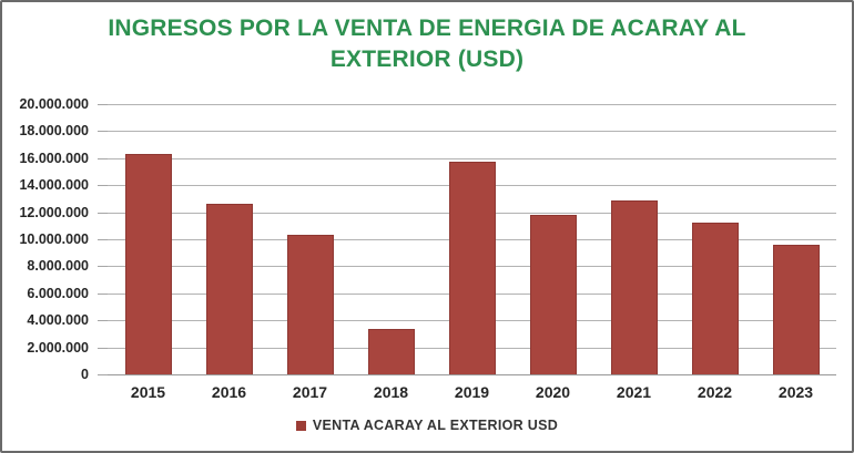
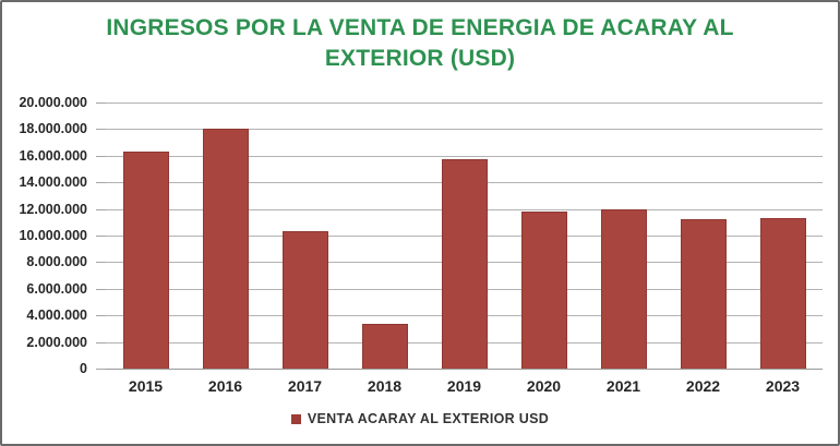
2016: 12600000 -> 18000000
2021: 12900000 -> 12000000
2023: 9600000 -> 11300000
